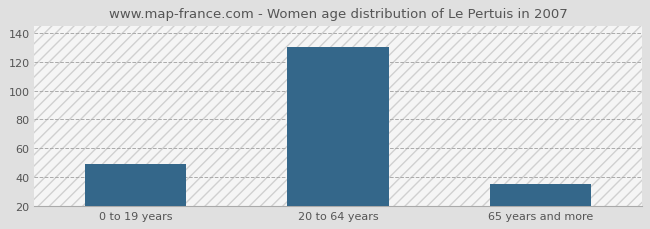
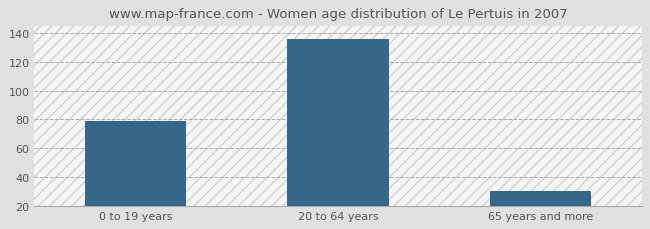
0 to 19 years: 49 -> 79
20 to 64 years: 130 -> 136
65 years and more: 35 -> 30
